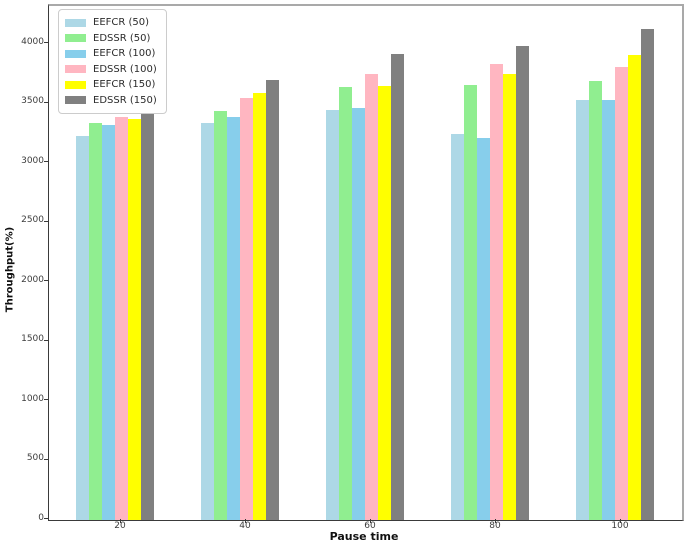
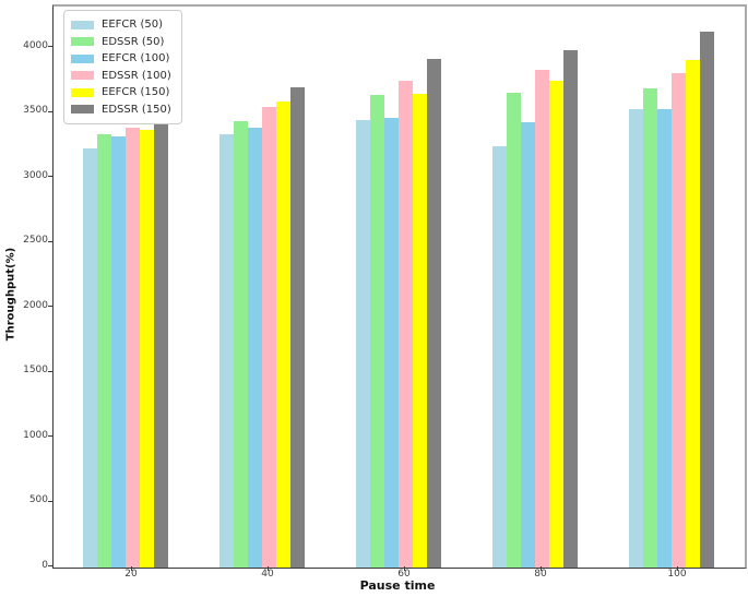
EEFCR (100)/80: 3210 -> 3430
